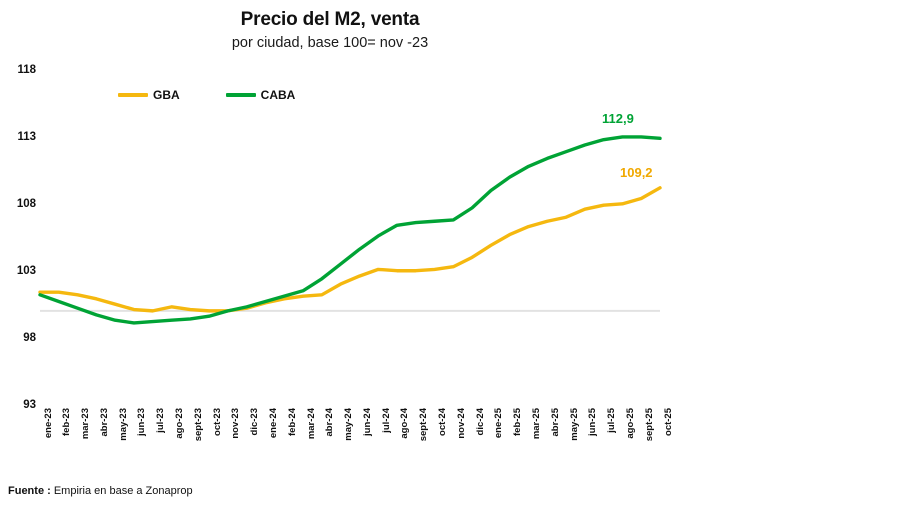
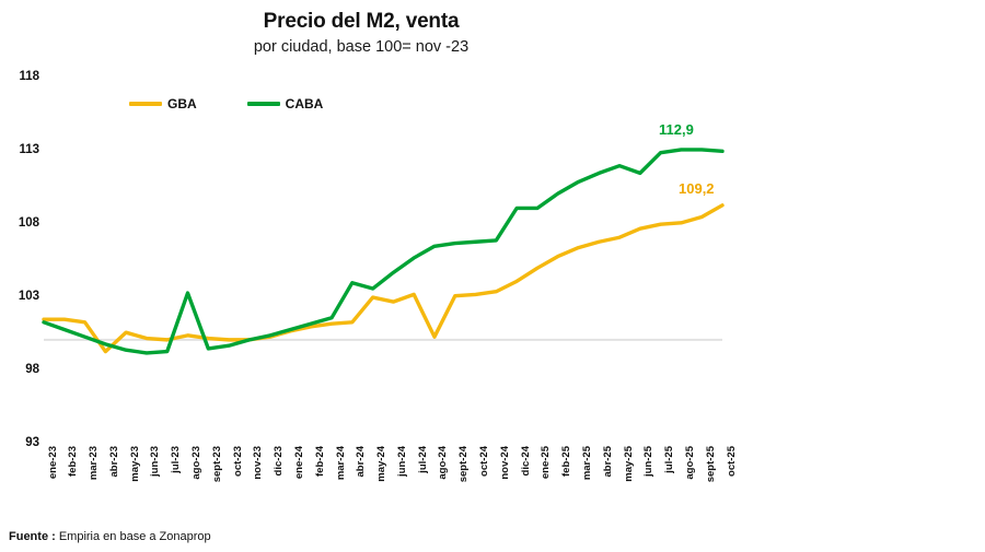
GBA/abr-23: 100.9 -> 99.2
CABA/ago-23: 99.3 -> 103.2
CABA/abr-24: 102.4 -> 103.9
GBA/may-24: 102.0 -> 102.9
GBA/ago-24: 103.0 -> 100.2
CABA/dic-24: 107.7 -> 109.0
CABA/jun-25: 112.4 -> 111.4
